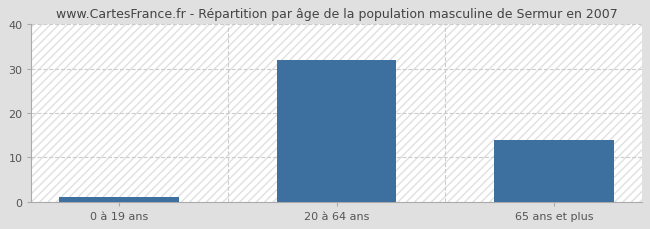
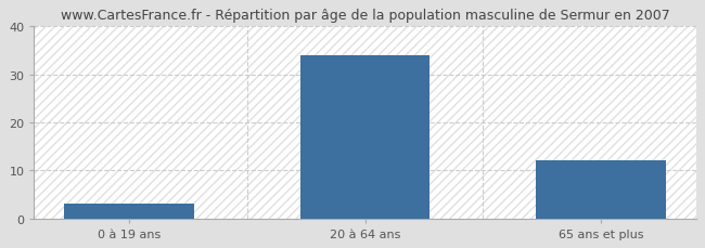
0 à 19 ans: 1 -> 3
20 à 64 ans: 32 -> 34
65 ans et plus: 14 -> 12
